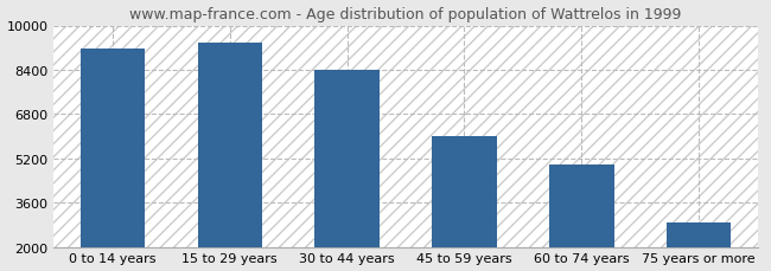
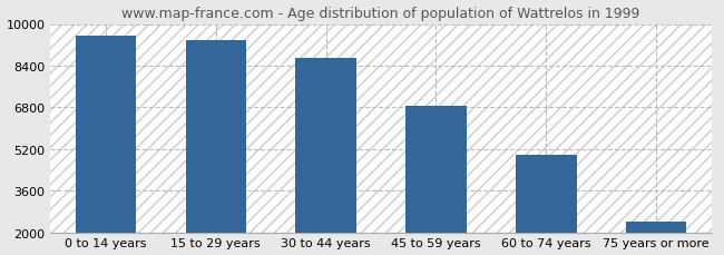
0 to 14 years: 9150 -> 9560
30 to 44 years: 8400 -> 8700
45 to 59 years: 6000 -> 6840
75 years or more: 2900 -> 2420
